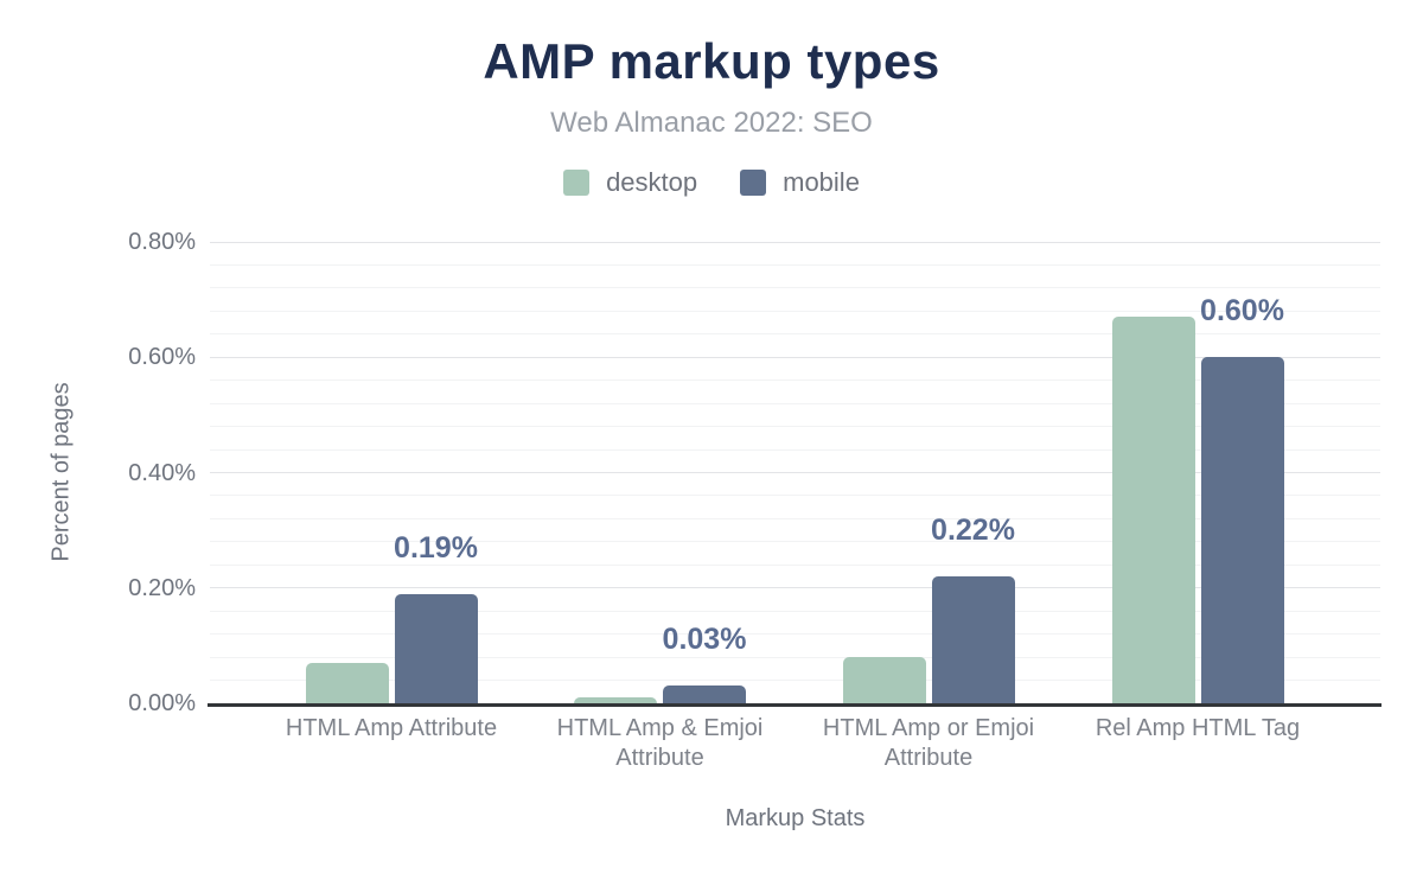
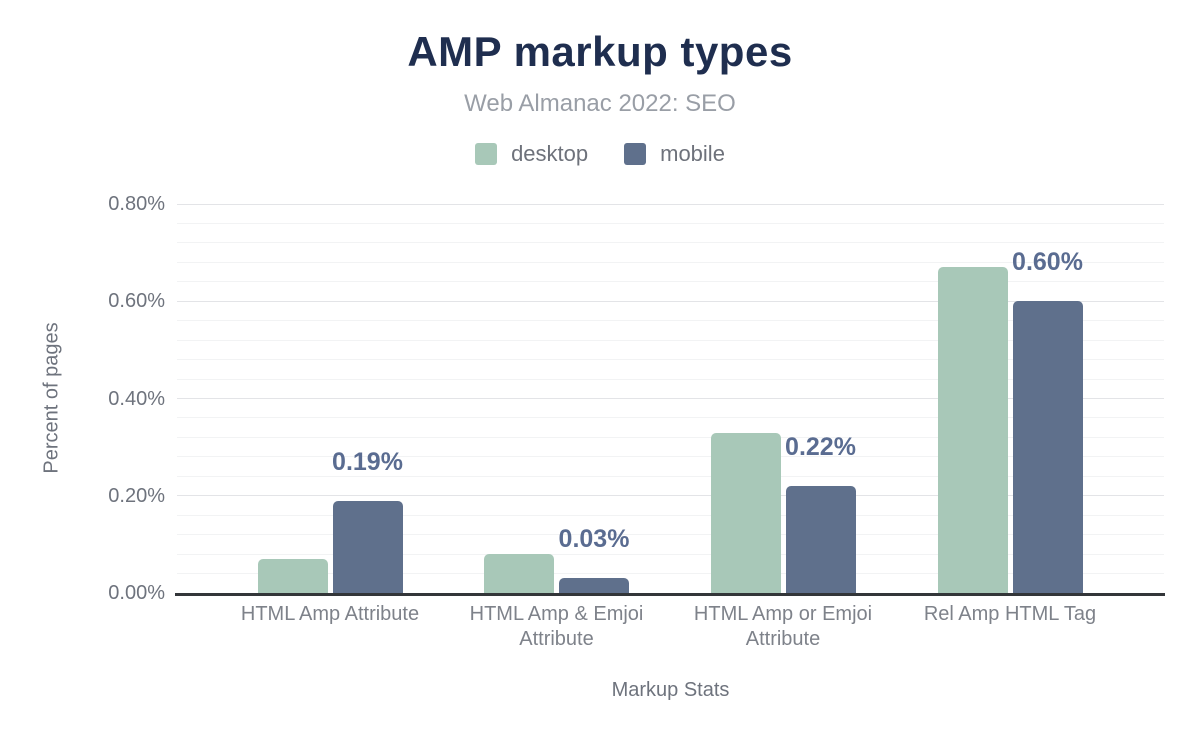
desktop/HTML Amp & Emjoi Attribute: 0.01% -> 0.08%
desktop/HTML Amp or Emjoi Attribute: 0.08% -> 0.33%
